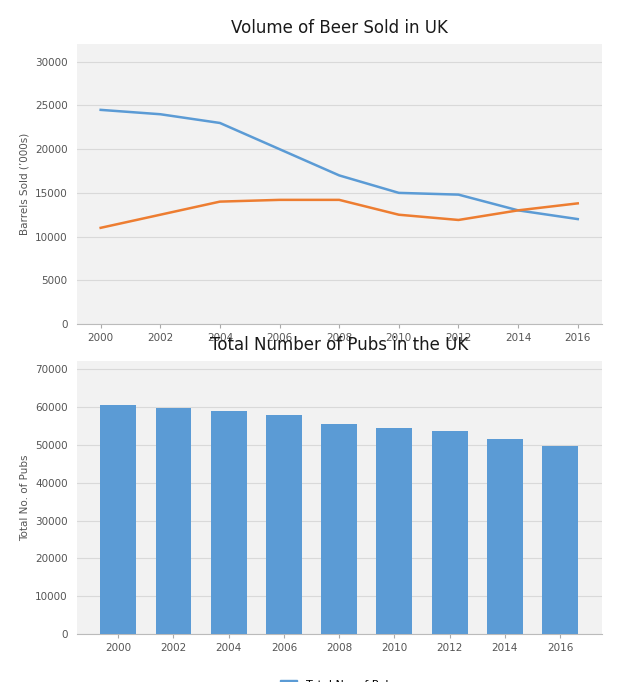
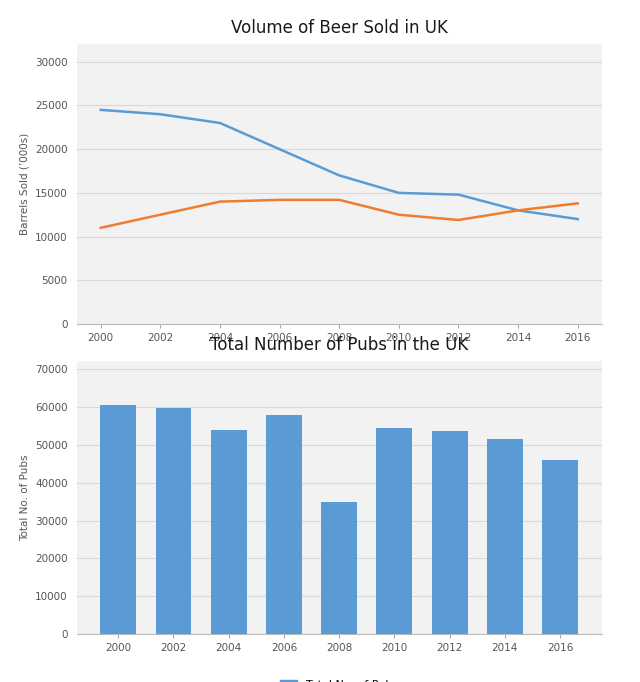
Total Number of Pubs in the UK/2004: 58800 -> 54000
Total Number of Pubs in the UK/2008: 55500 -> 35000
Total Number of Pubs in the UK/2016: 49800 -> 46000
